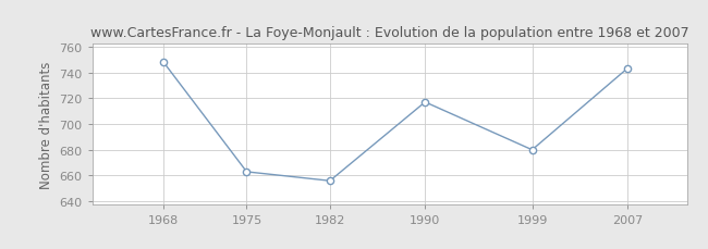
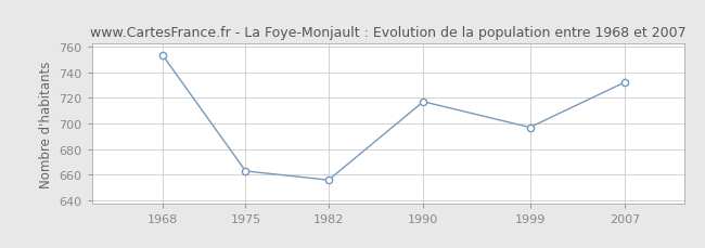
1968: 748 -> 753
1999: 680 -> 697
2007: 743 -> 732
